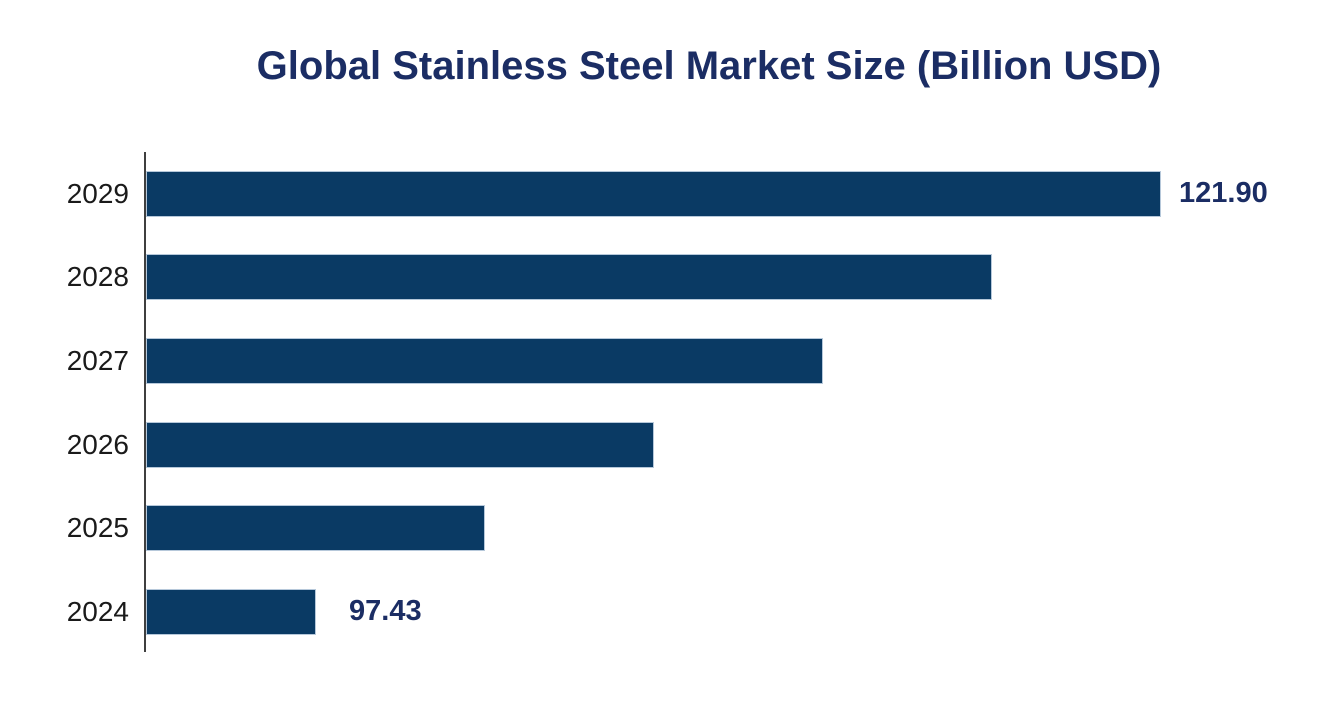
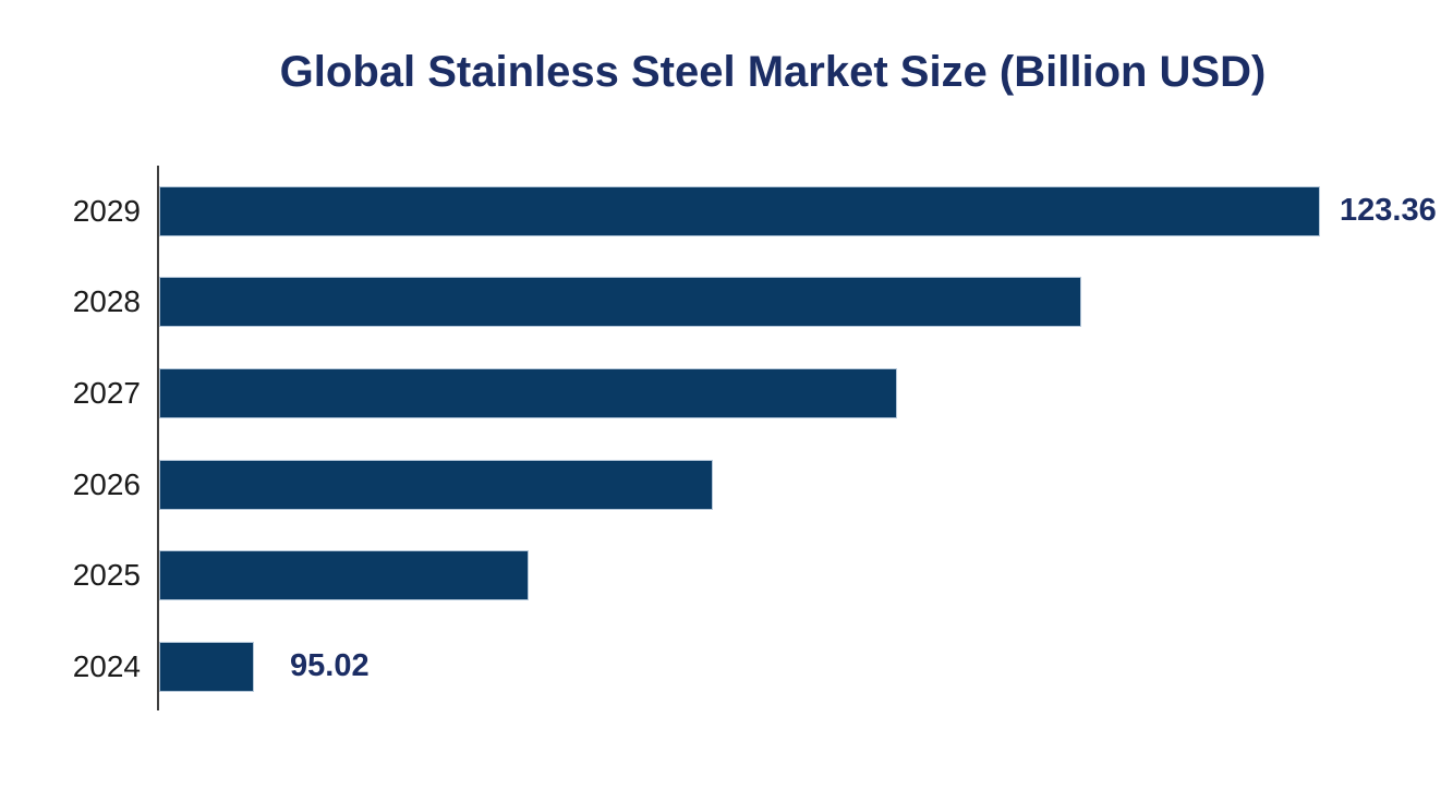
2029: 121.90 -> 123.36
2024: 97.43 -> 95.02
